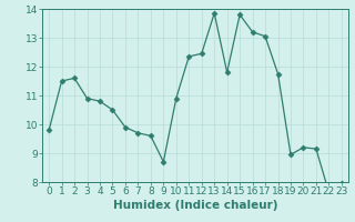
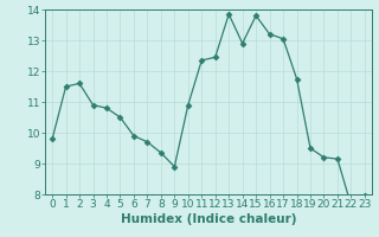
8: 9.60 -> 9.35
9: 8.70 -> 8.90
14: 11.80 -> 12.90
19: 8.95 -> 9.50
